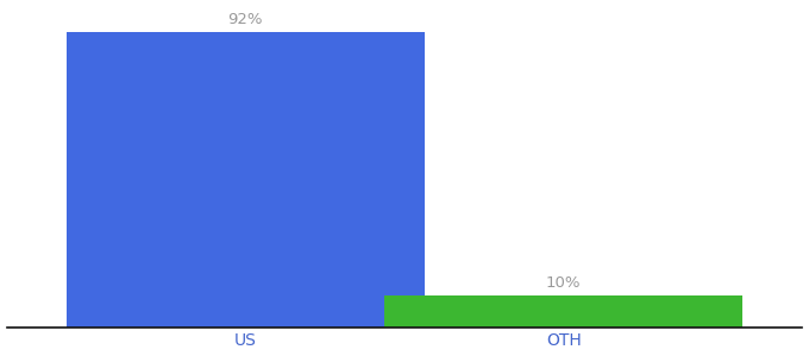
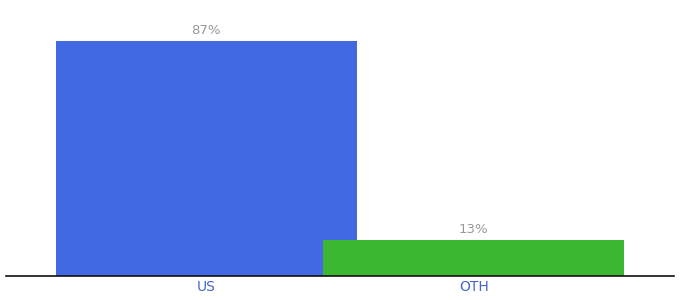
US: 92% -> 87%
OTH: 10% -> 13%
